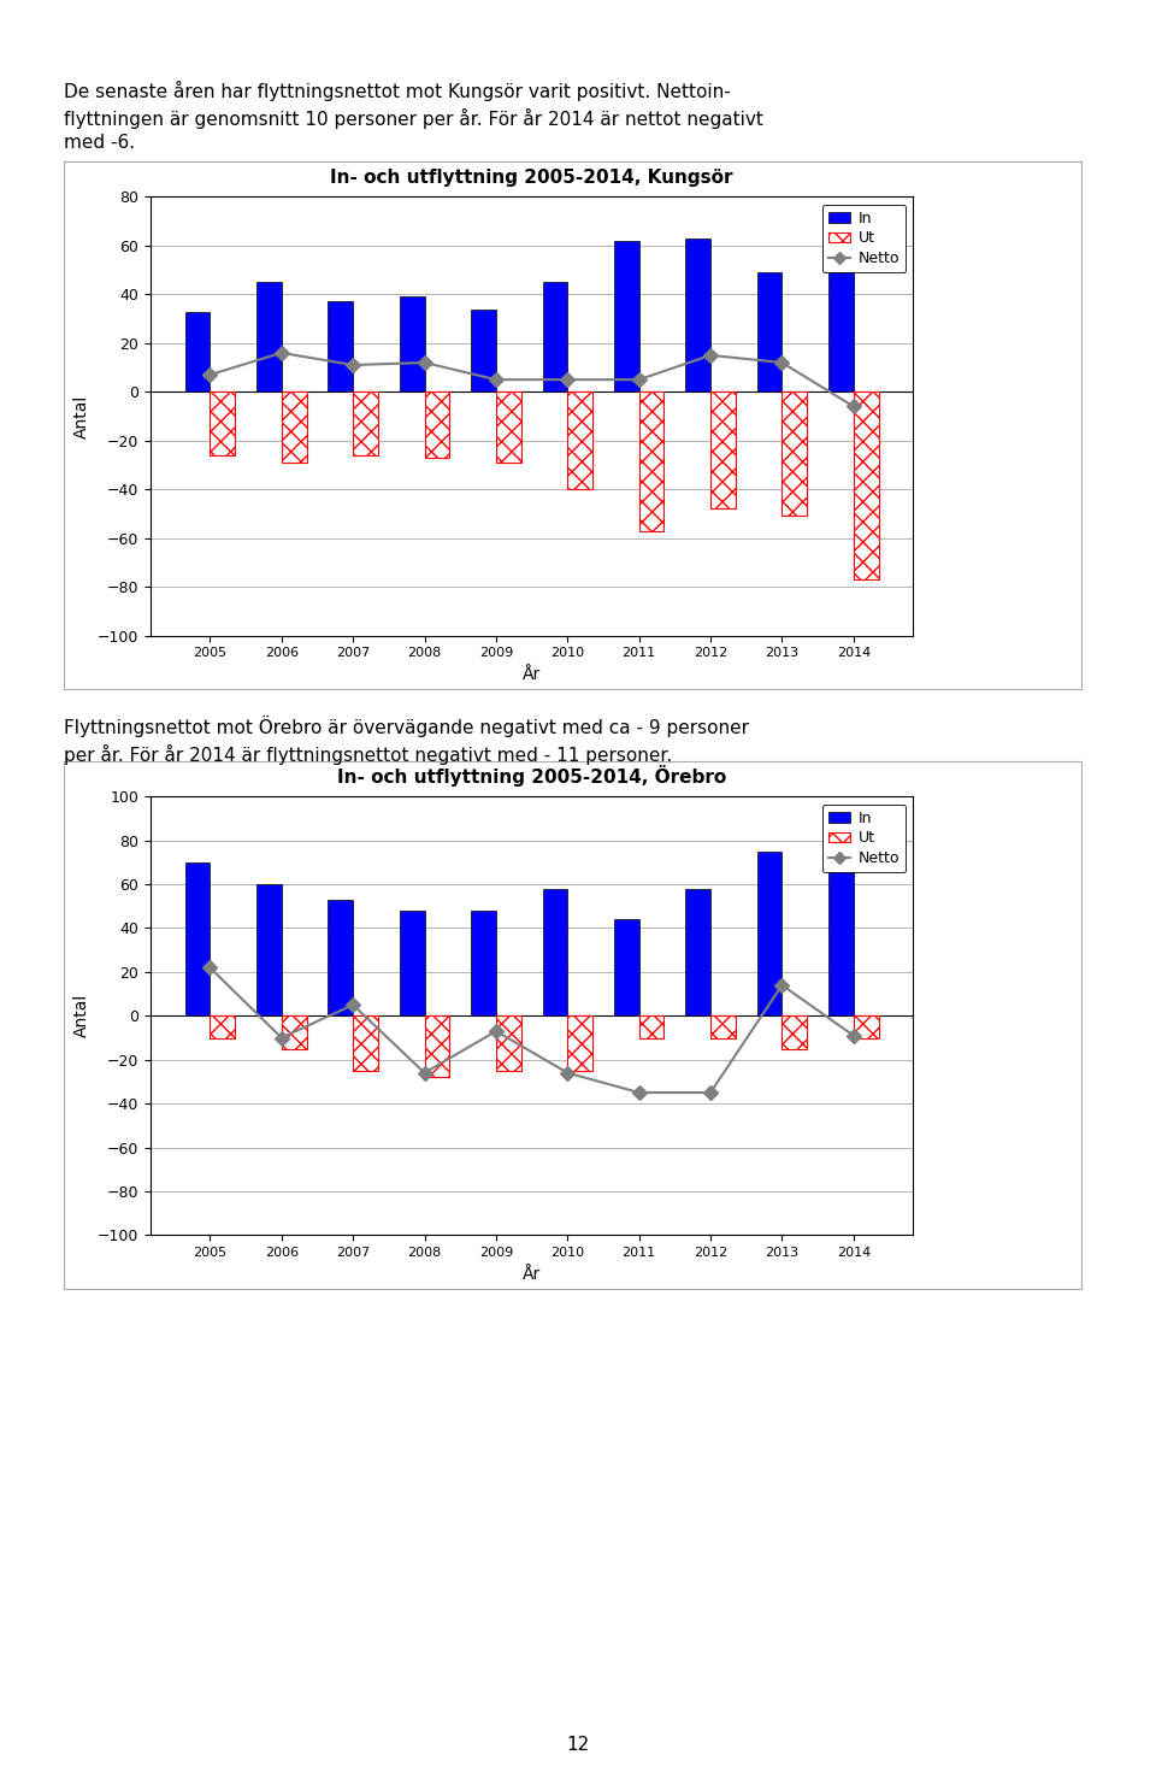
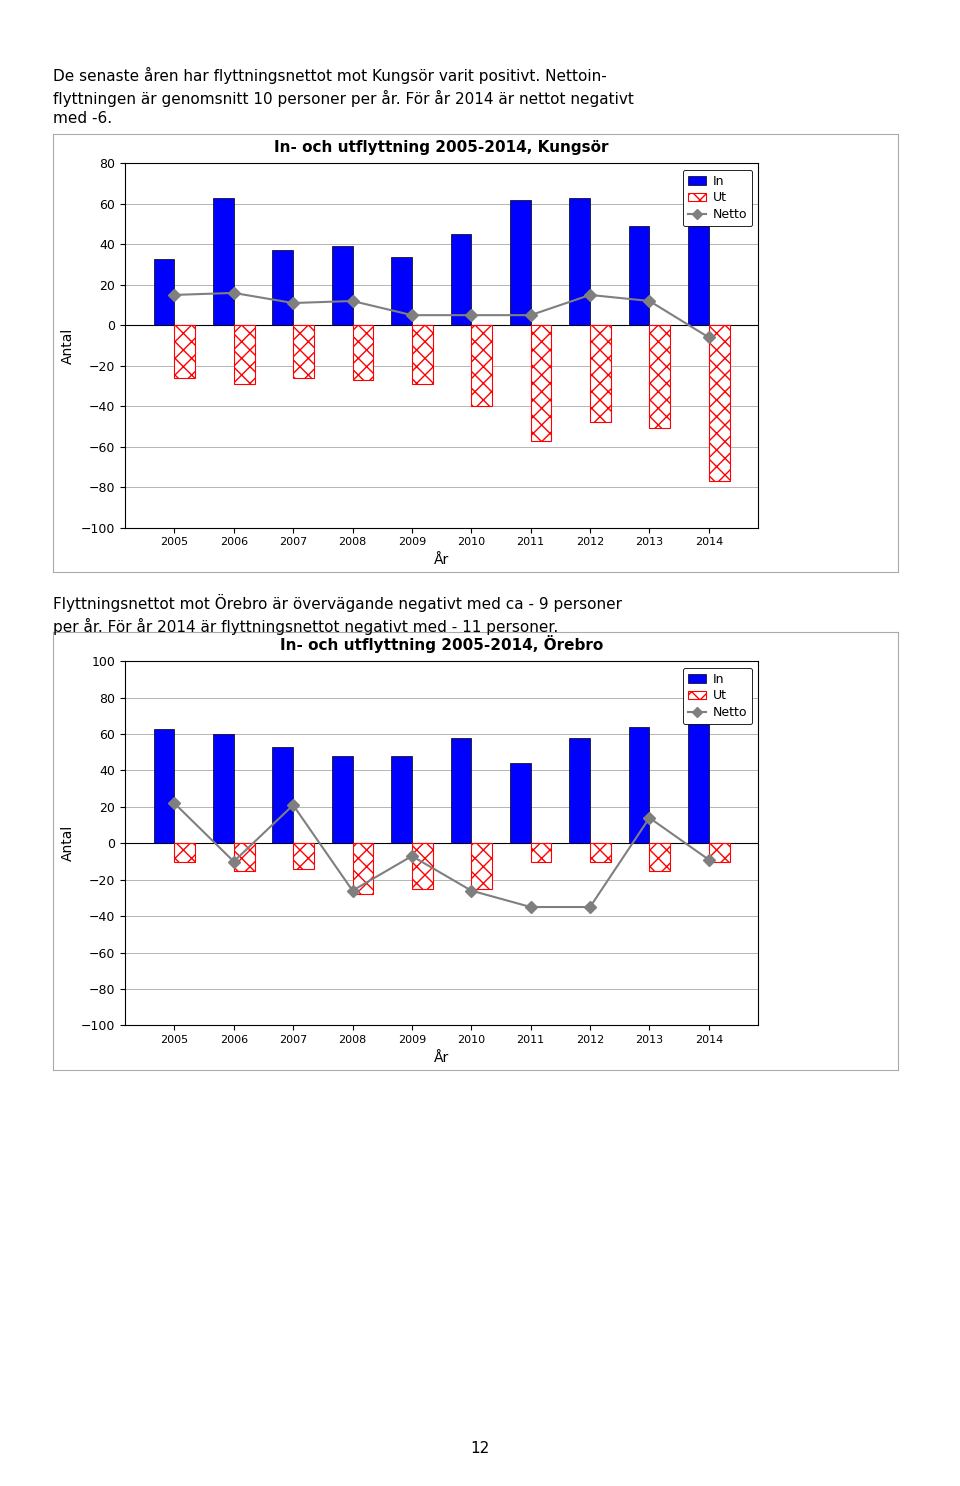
In- och utflyttning 2005-2014, Kungsör/Netto/2005: 7 -> 15
In- och utflyttning 2005-2014, Kungsör/In/2006: 45 -> 63
In- och utflyttning 2005-2014, Örebro/In/2005: 70 -> 63
In- och utflyttning 2005-2014, Örebro/Netto/2007: 5 -> 21
In- och utflyttning 2005-2014, Örebro/Ut/2007: -25 -> -14
In- och utflyttning 2005-2014, Örebro/In/2013: 75 -> 64
